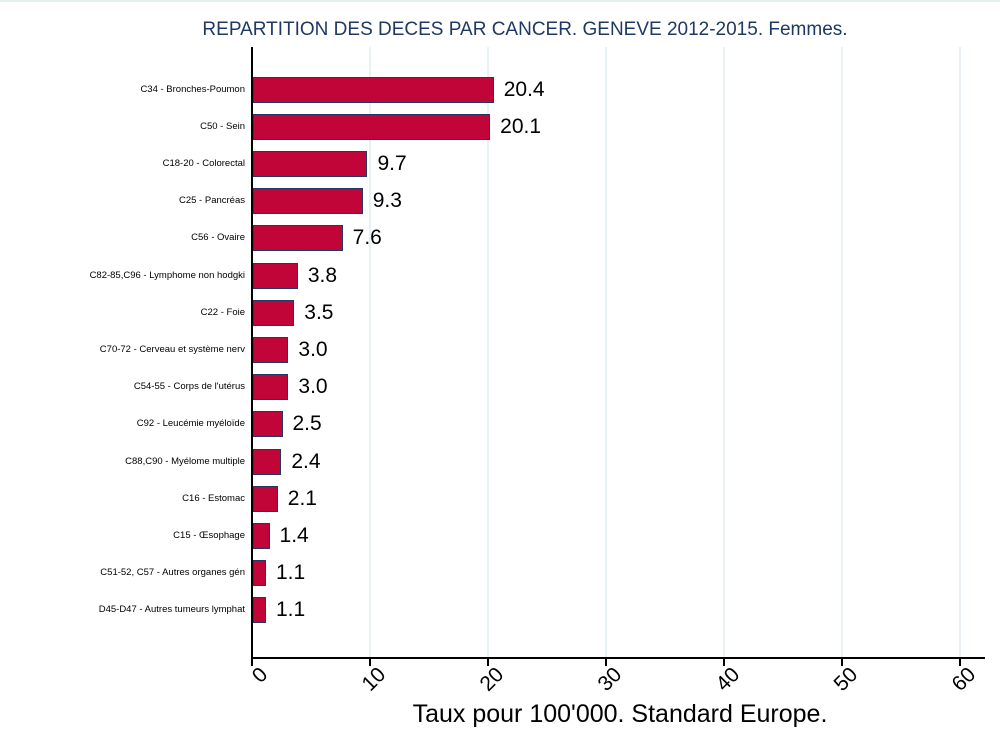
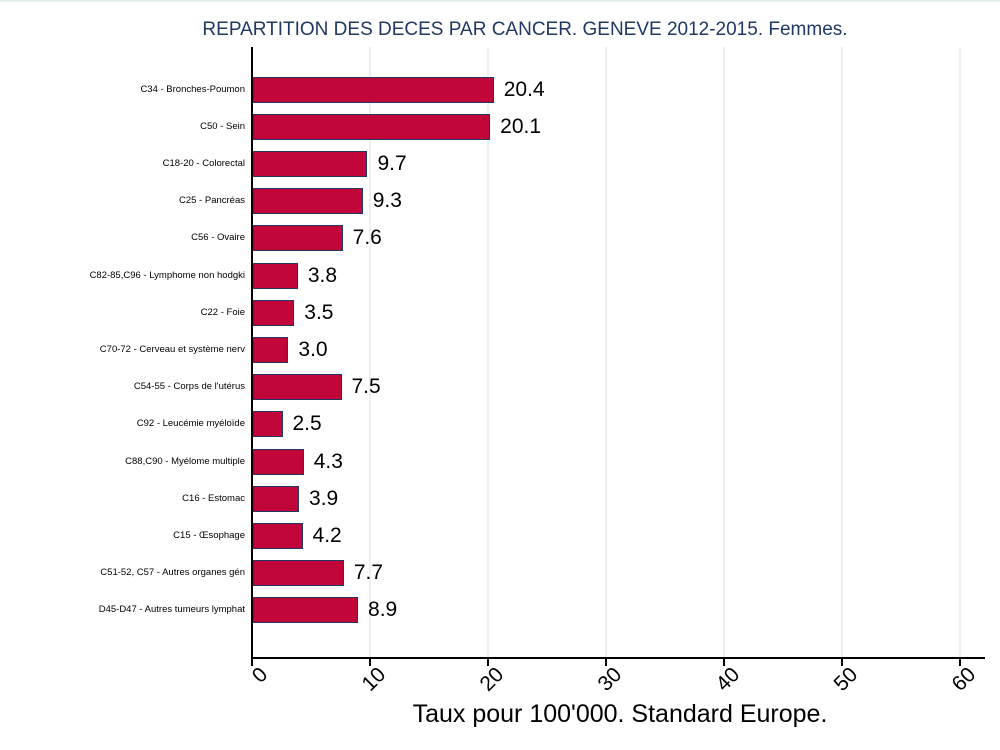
C54-55 - Corps de l'utérus: 3.0 -> 7.5
C88,C90 - Myélome multiple: 2.4 -> 4.3
C16 - Estomac: 2.1 -> 3.9
C15 - Œsophage: 1.4 -> 4.2
C51-52, C57 - Autres organes gén: 1.1 -> 7.7
D45-D47 - Autres tumeurs lymphat: 1.1 -> 8.9
